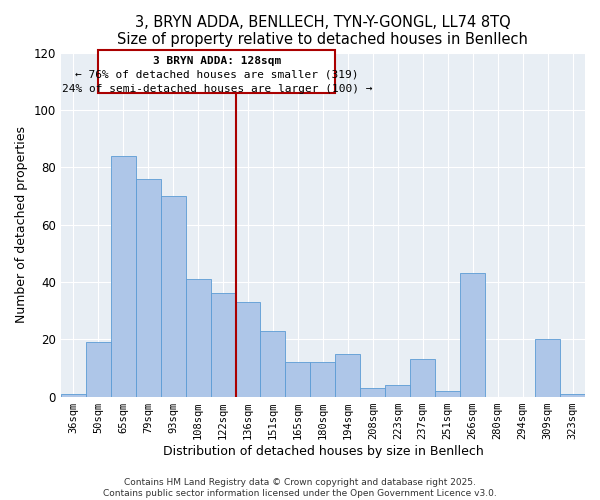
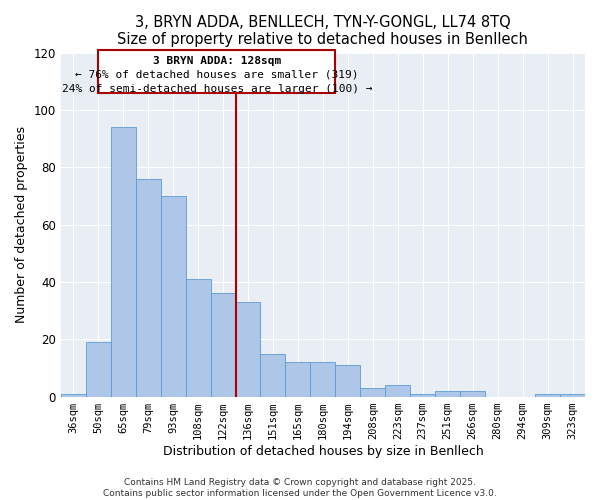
65sqm: 84 -> 94
151sqm: 23 -> 15
194sqm: 15 -> 11
237sqm: 13 -> 1
266sqm: 43 -> 2
309sqm: 20 -> 1
